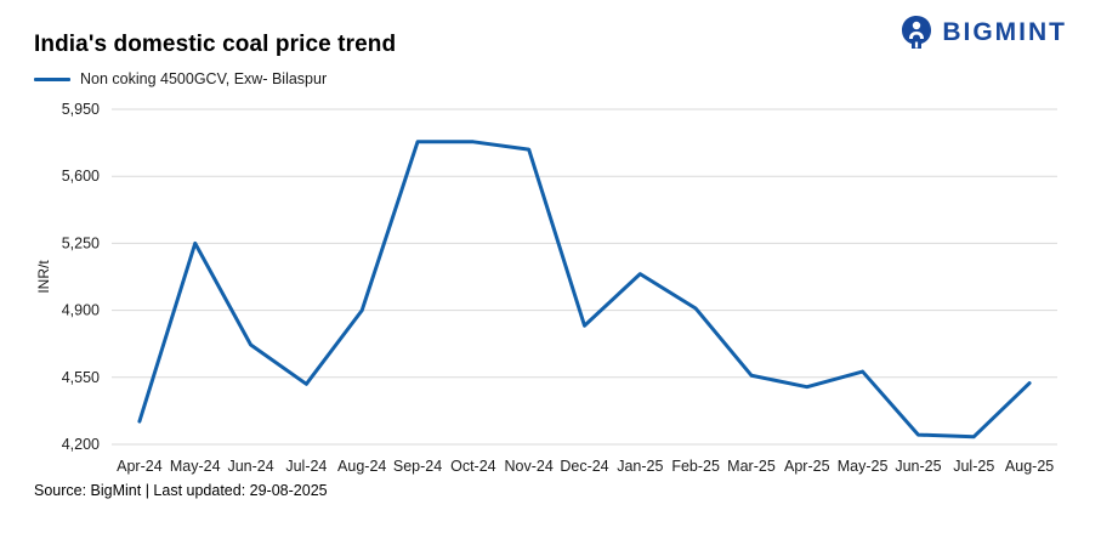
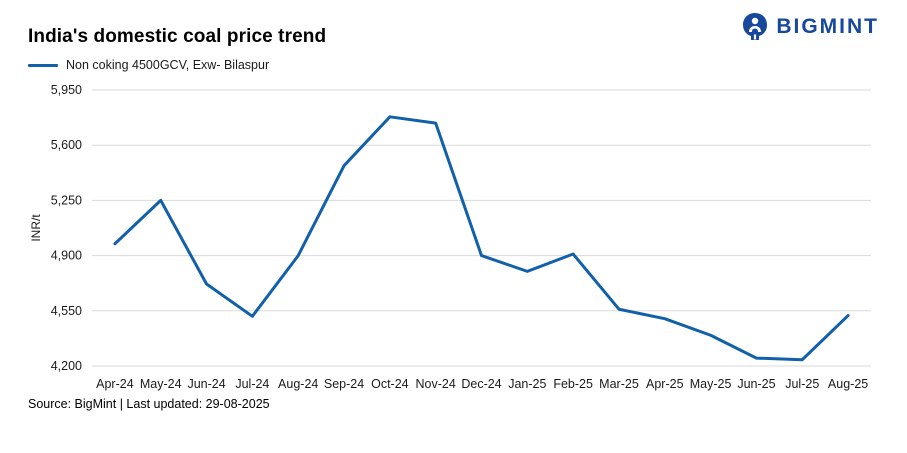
Apr-24: 4320 -> 4980
Sep-24: 5780 -> 5470
Dec-24: 4820 -> 4900
Jan-25: 5090 -> 4800
May-25: 4580 -> 4400
